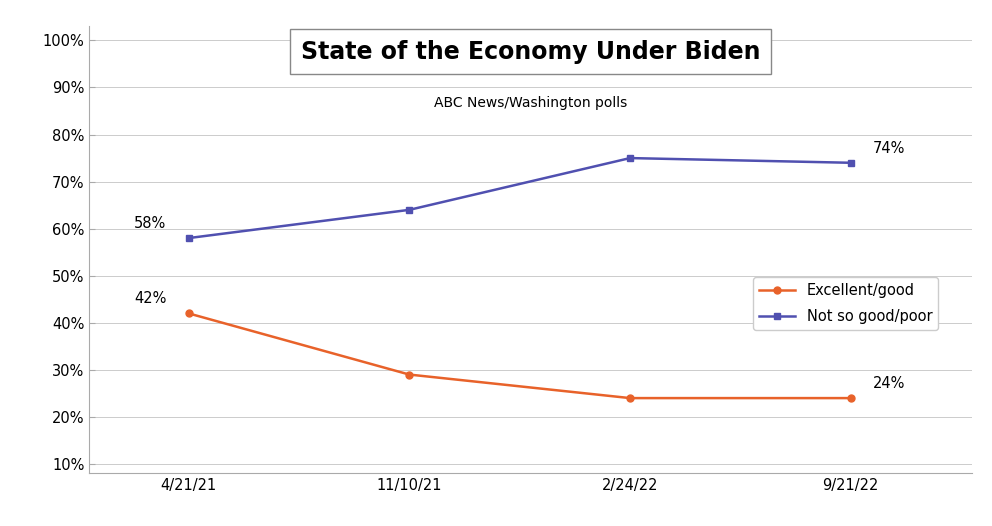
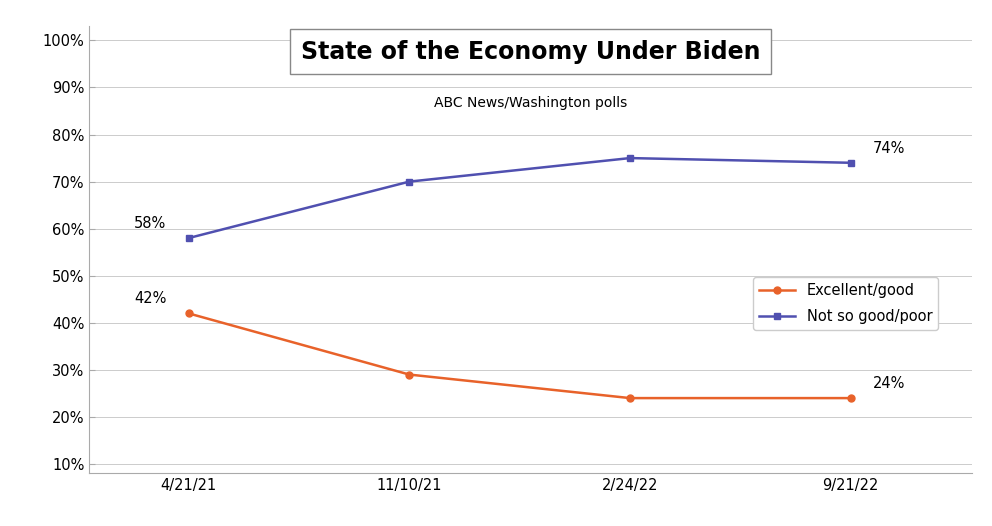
Not so good/poor/11/10/21: 64% -> 70%
